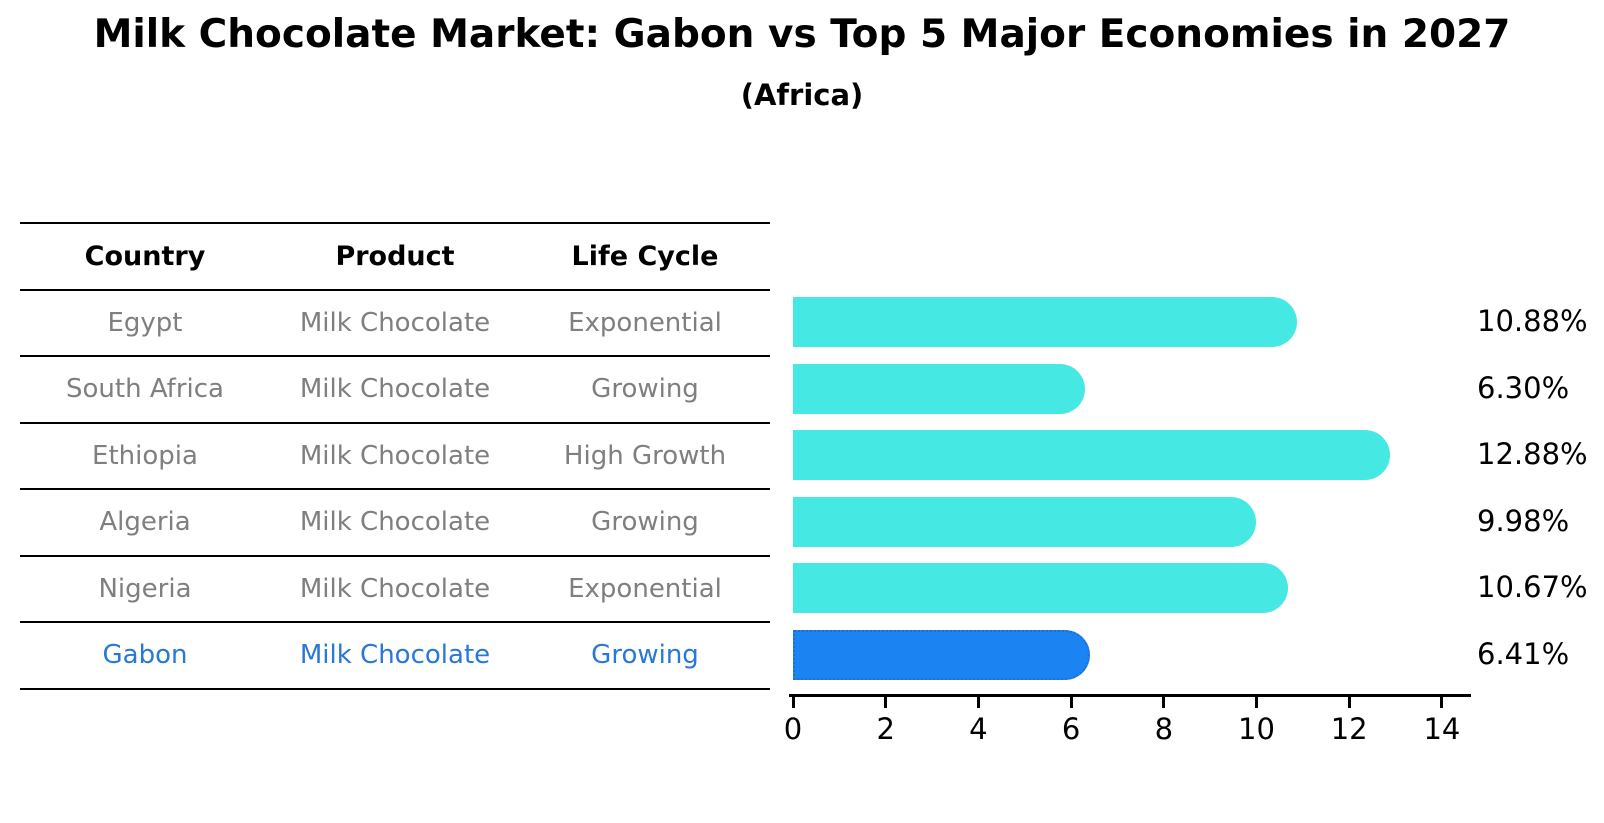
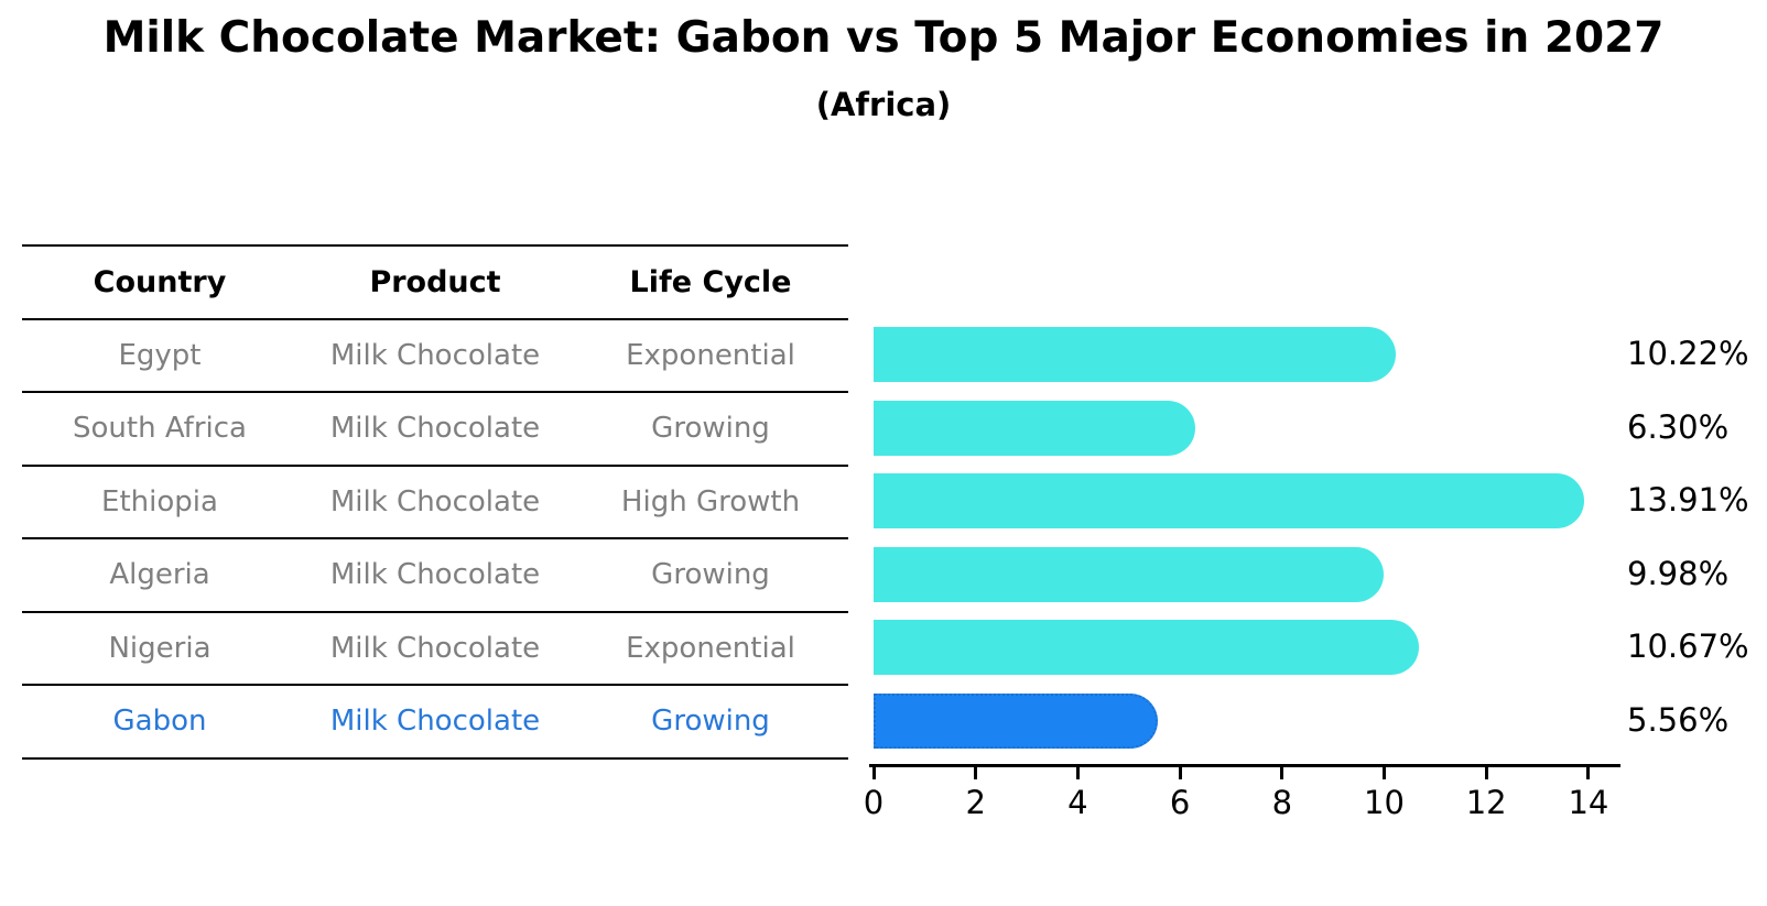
Egypt: 10.88% -> 10.22%
Ethiopia: 12.88% -> 13.91%
Gabon: 6.41% -> 5.56%
